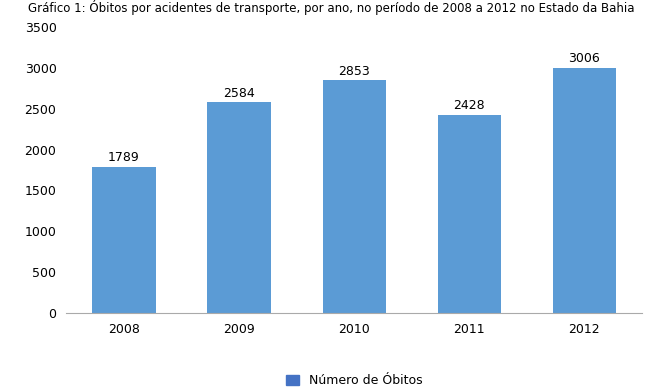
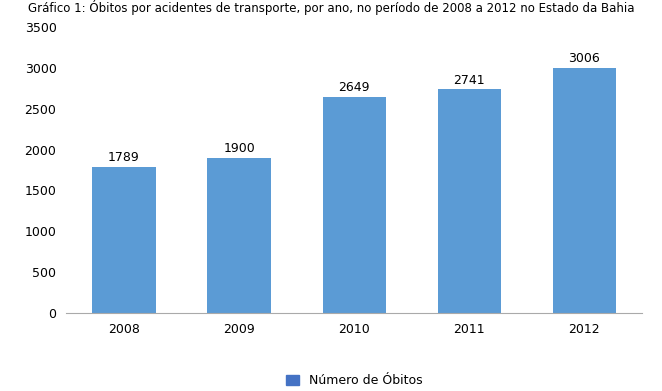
2009: 2584 -> 1900
2010: 2853 -> 2649
2011: 2428 -> 2741
